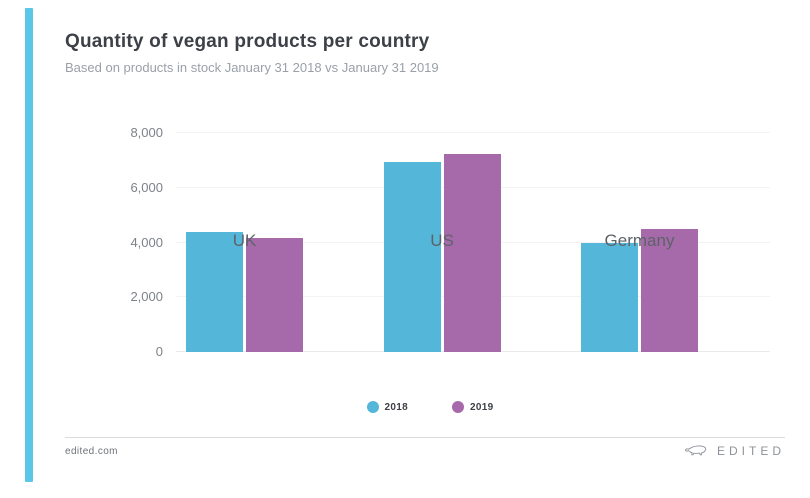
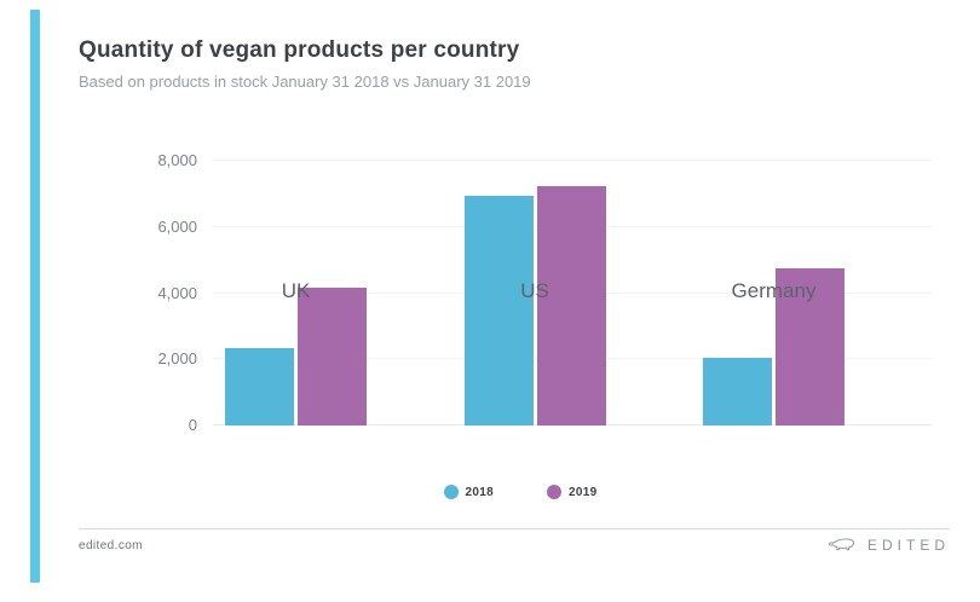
2018/UK: 4400 -> 2400
2018/Germany: 4000 -> 2000
2019/Germany: 4500 -> 4800
